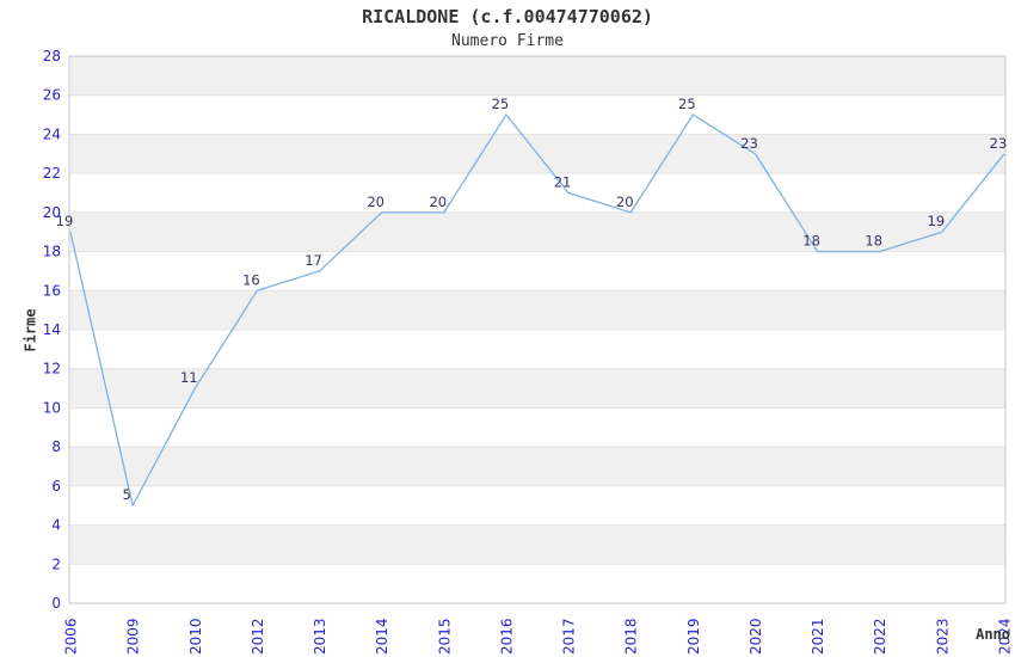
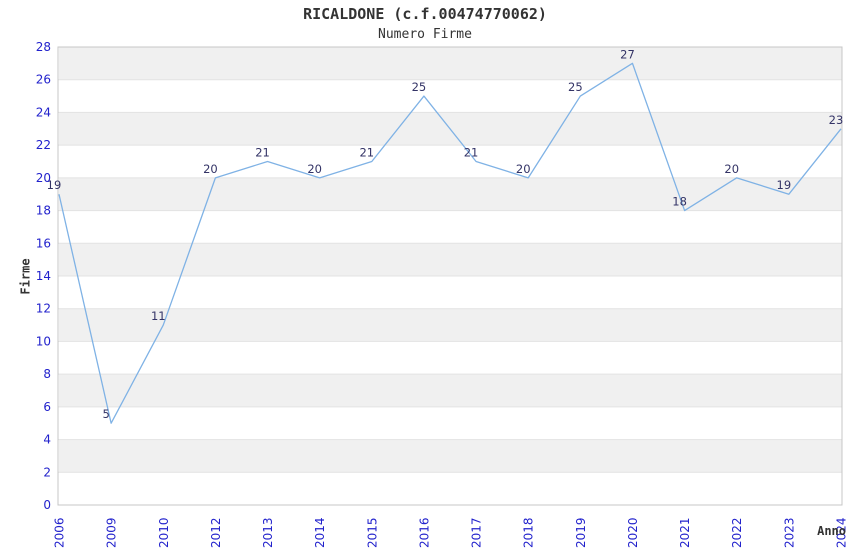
2012: 16 -> 20
2013: 17 -> 21
2015: 20 -> 21
2020: 23 -> 27
2022: 18 -> 20
